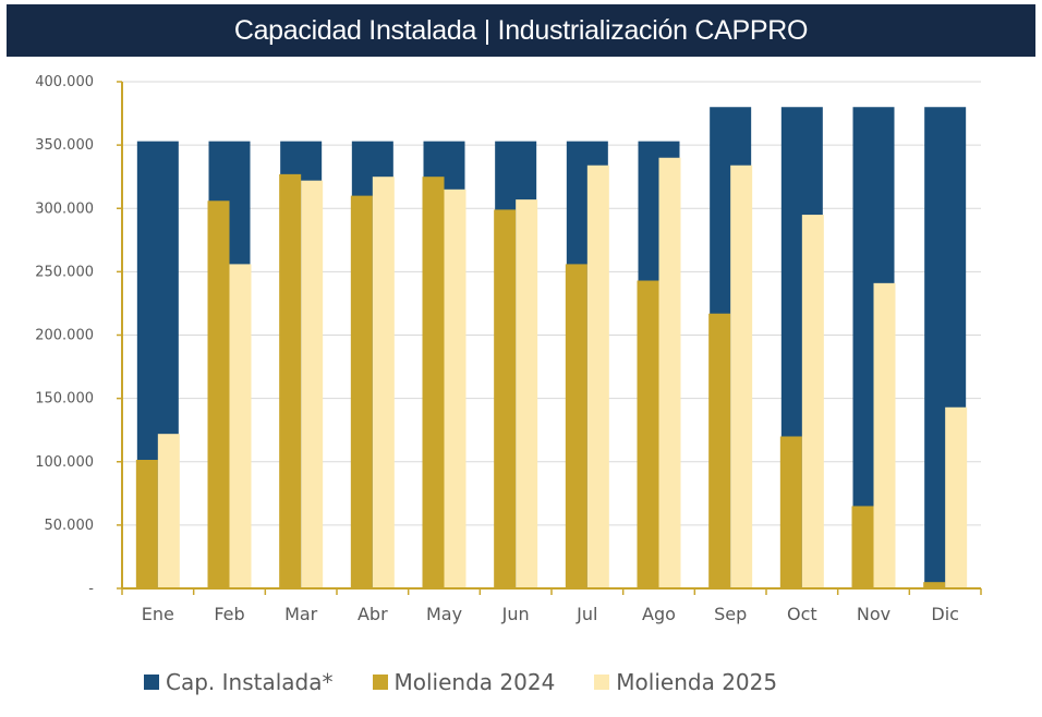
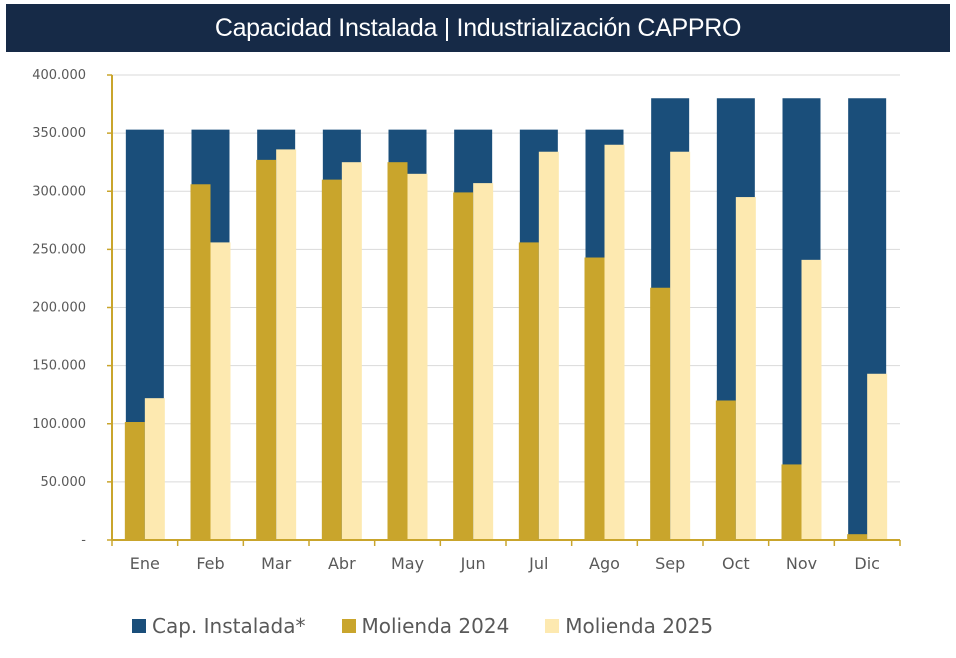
Molienda 2025/Mar: 322000 -> 336000
